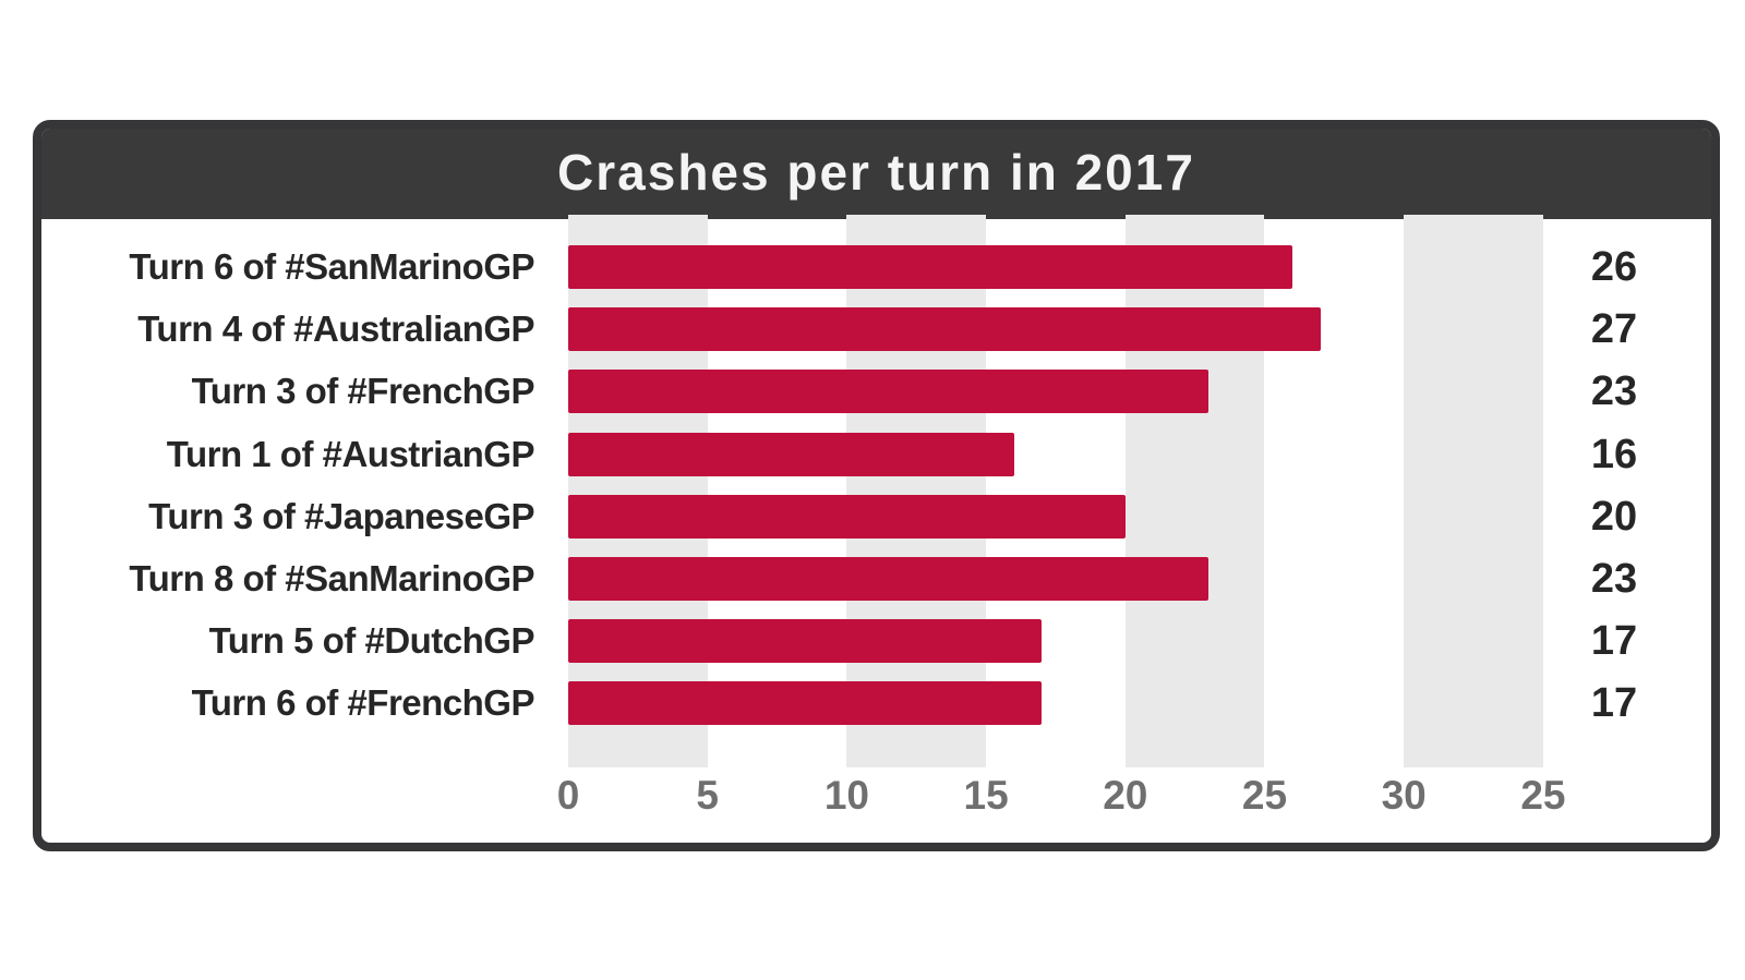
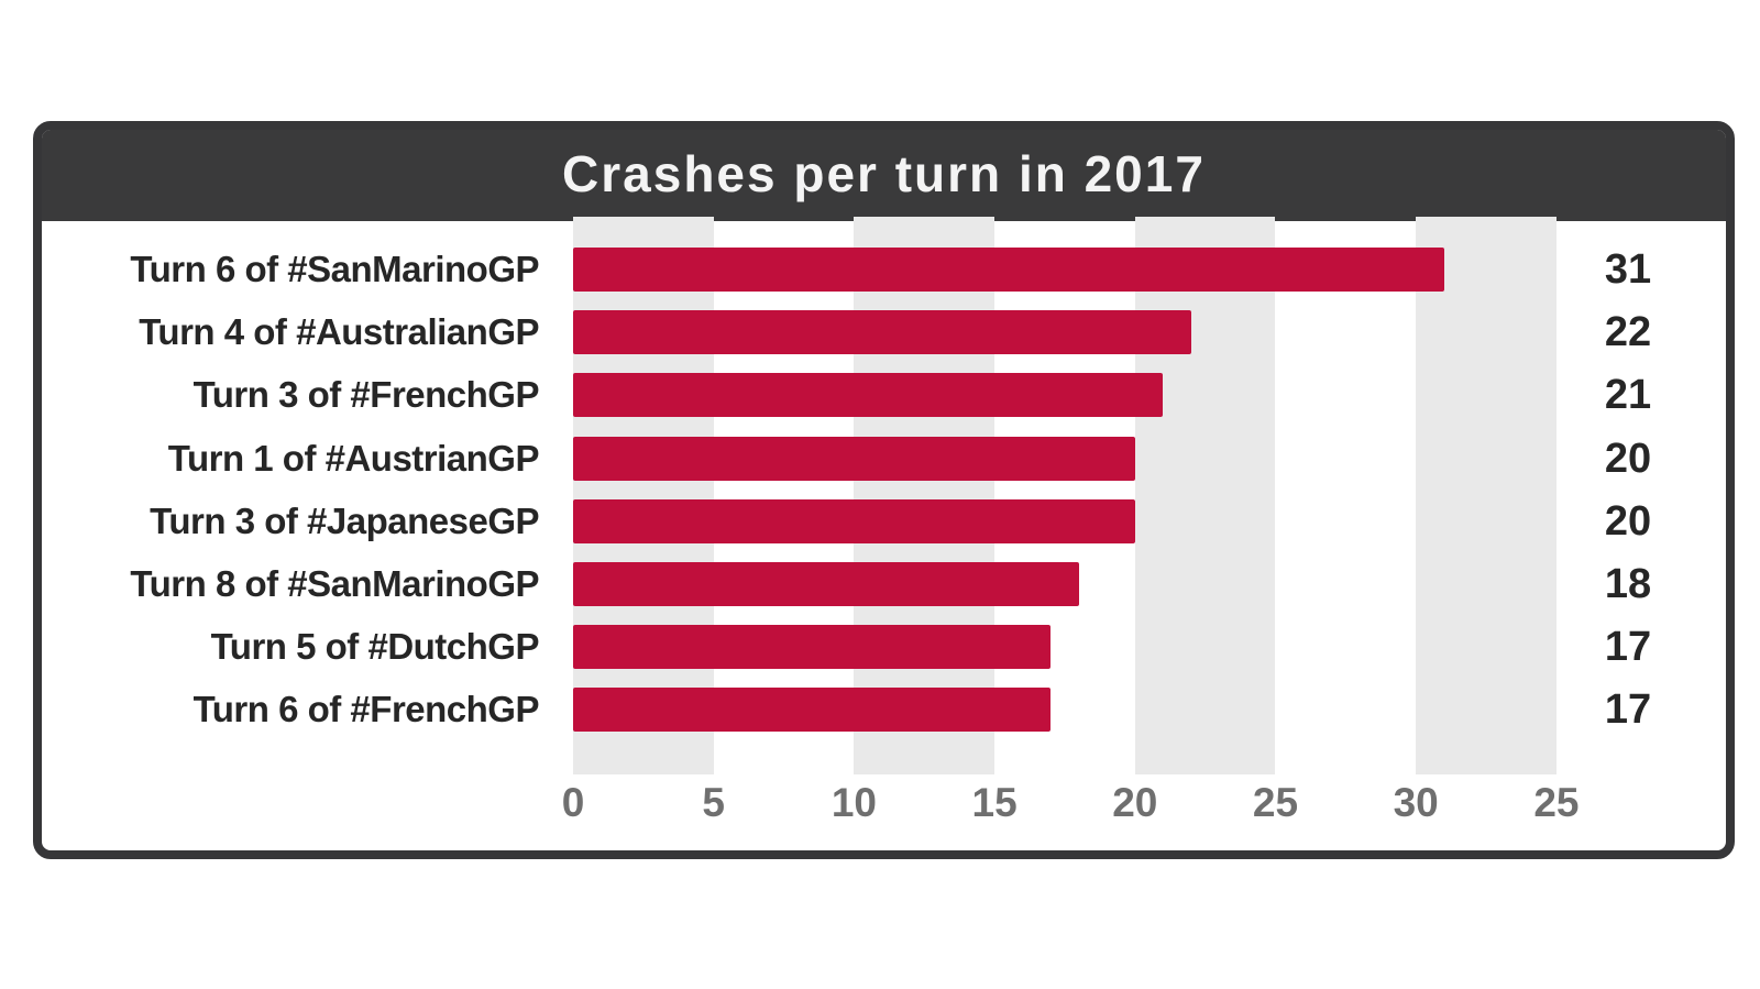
Turn 6 of #SanMarinoGP: 26 -> 31
Turn 4 of #AustralianGP: 27 -> 22
Turn 3 of #FrenchGP: 23 -> 21
Turn 1 of #AustrianGP: 16 -> 20
Turn 8 of #SanMarinoGP: 23 -> 18
